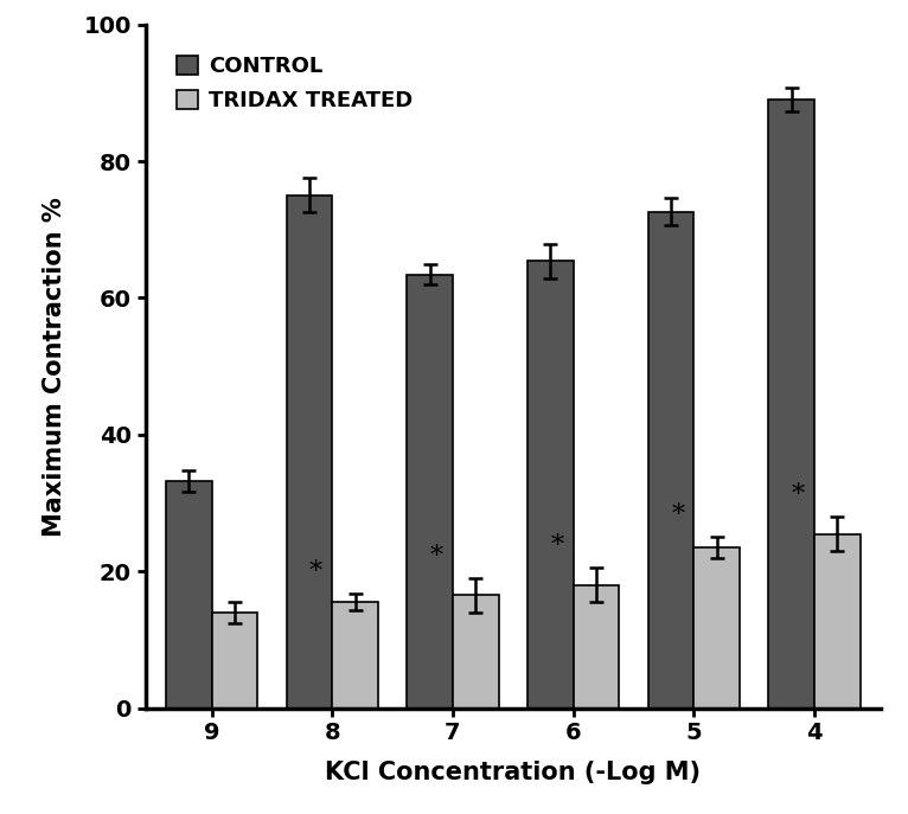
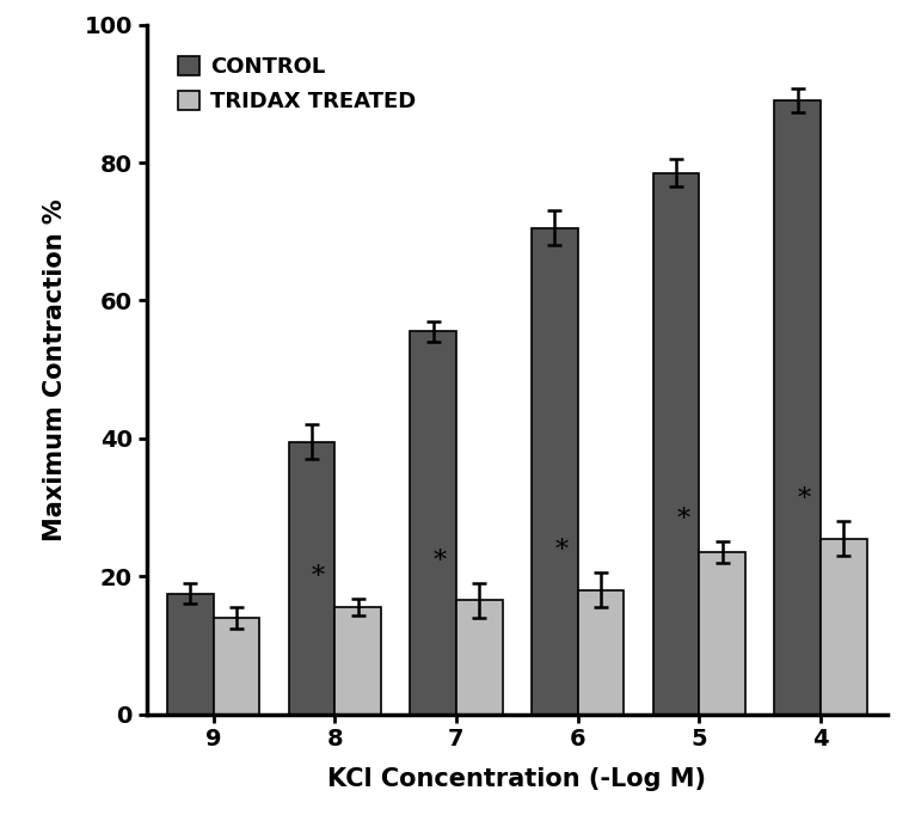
CONTROL/9: 33.2 -> 17.5
CONTROL/8: 75.0 -> 39.5
CONTROL/7: 63.4 -> 55.5
CONTROL/6: 65.4 -> 70.5
CONTROL/5: 72.6 -> 78.5
